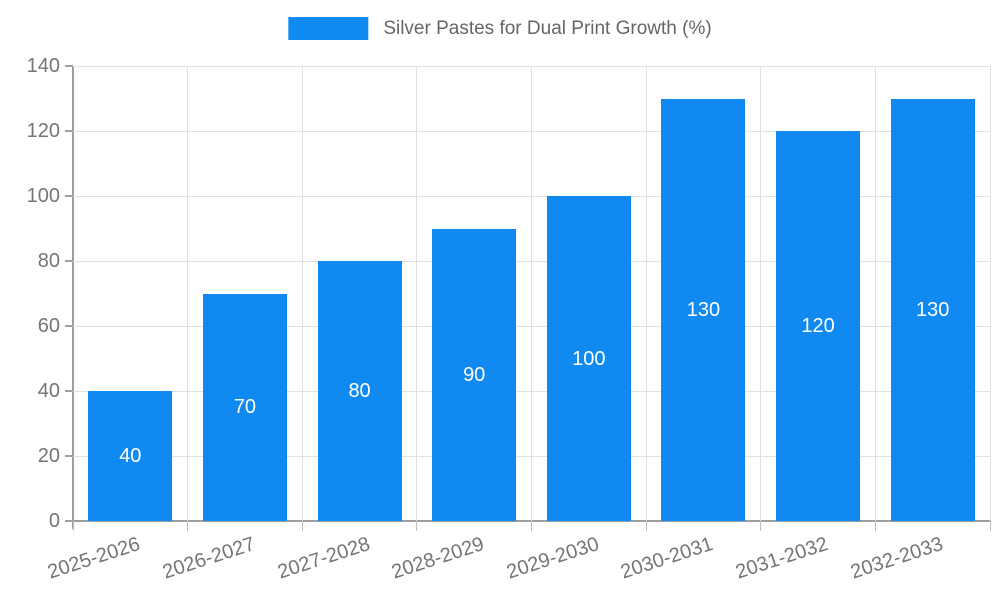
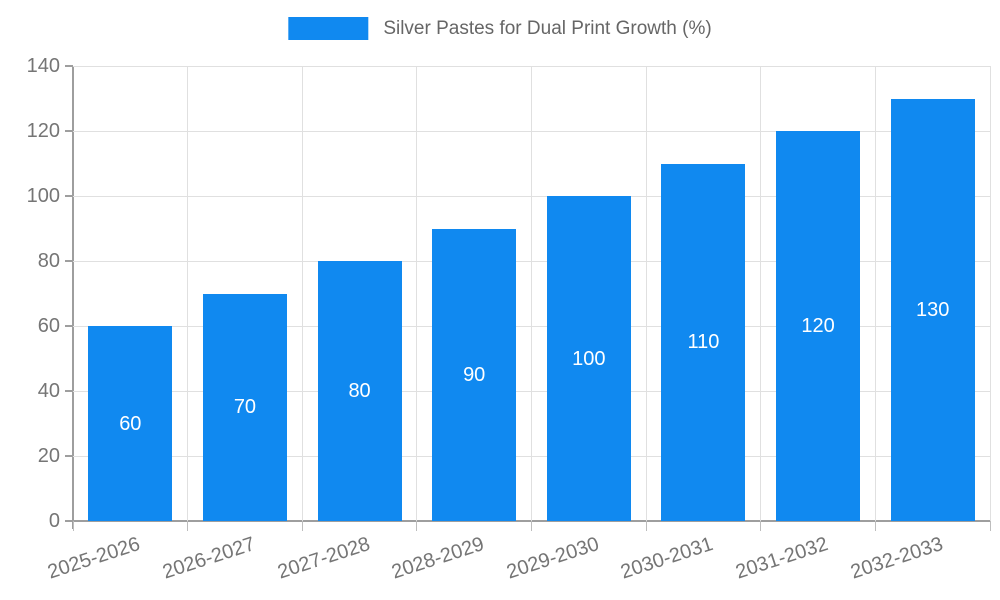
2025-2026: 40 -> 60
2030-2031: 130 -> 110
